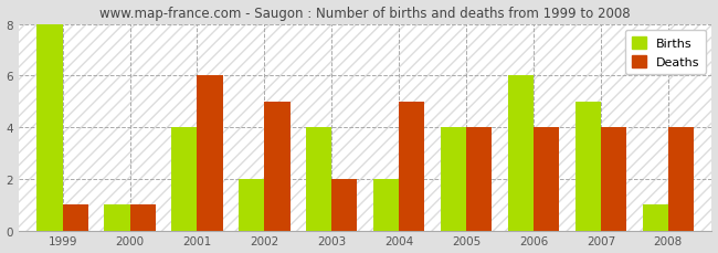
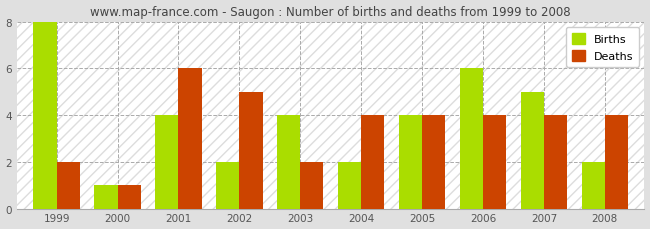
Deaths/1999: 1 -> 2
Deaths/2004: 5 -> 4
Births/2008: 1 -> 2
